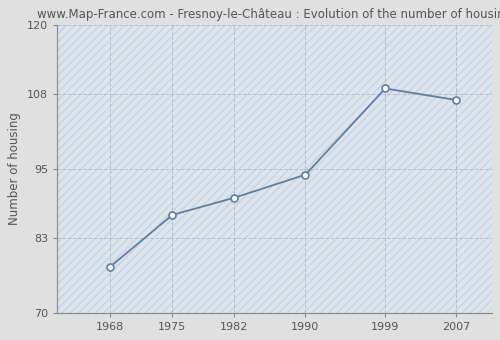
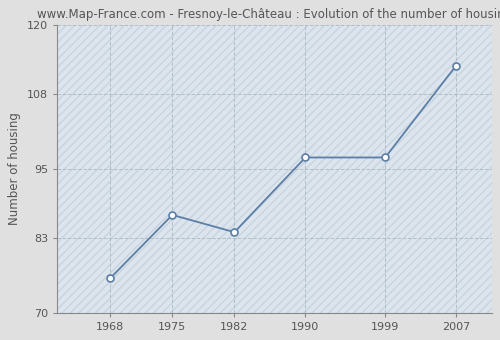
1968: 78 -> 76
1982: 90 -> 84
1990: 94 -> 97
1999: 109 -> 97
2007: 107 -> 113
